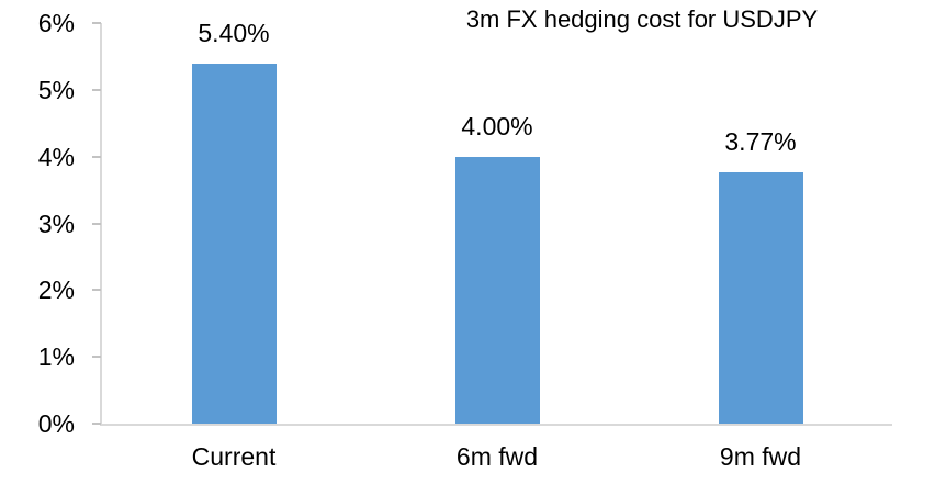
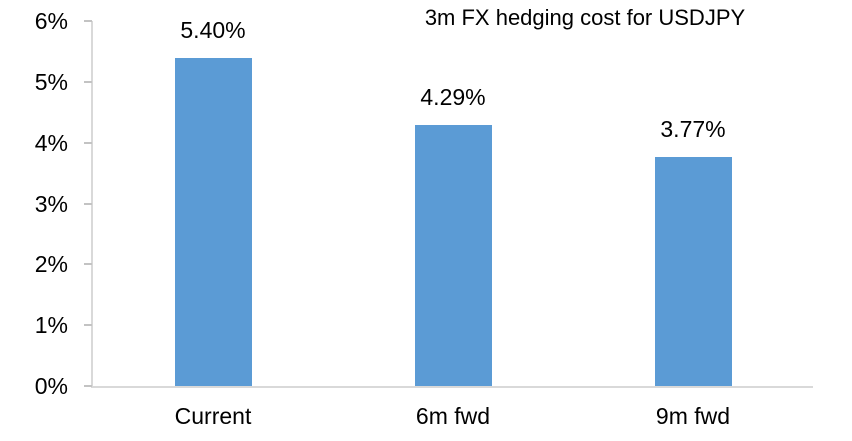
6m fwd: 4.00% -> 4.29%
